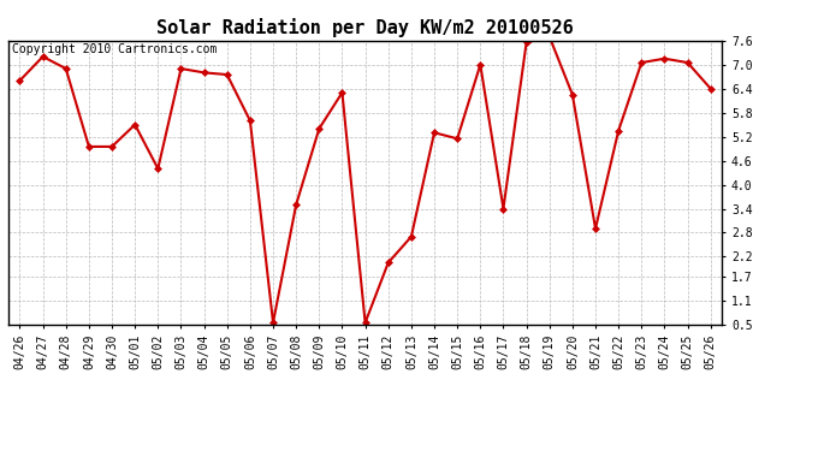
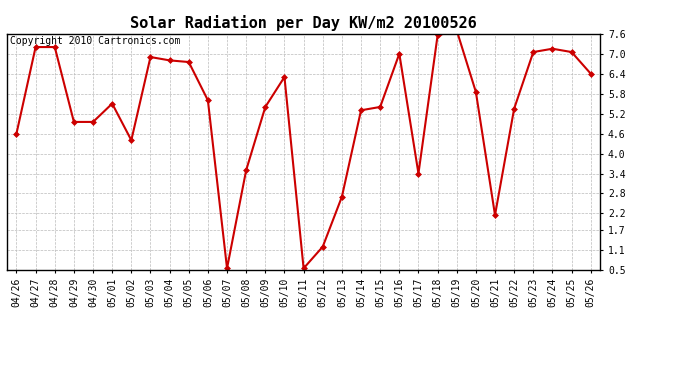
04/26: 6.60 -> 4.60
04/28: 6.90 -> 7.20
05/12: 2.05 -> 1.20
05/15: 5.15 -> 5.40
05/20: 6.25 -> 5.85
05/21: 2.90 -> 2.15
